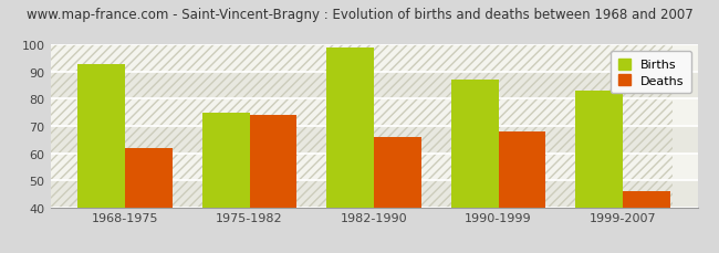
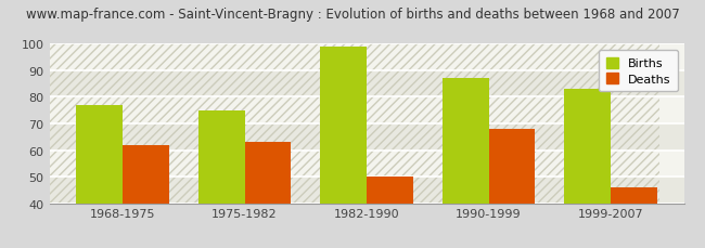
Births/1968-1975: 93 -> 77
Deaths/1975-1982: 74 -> 63
Deaths/1982-1990: 66 -> 50
